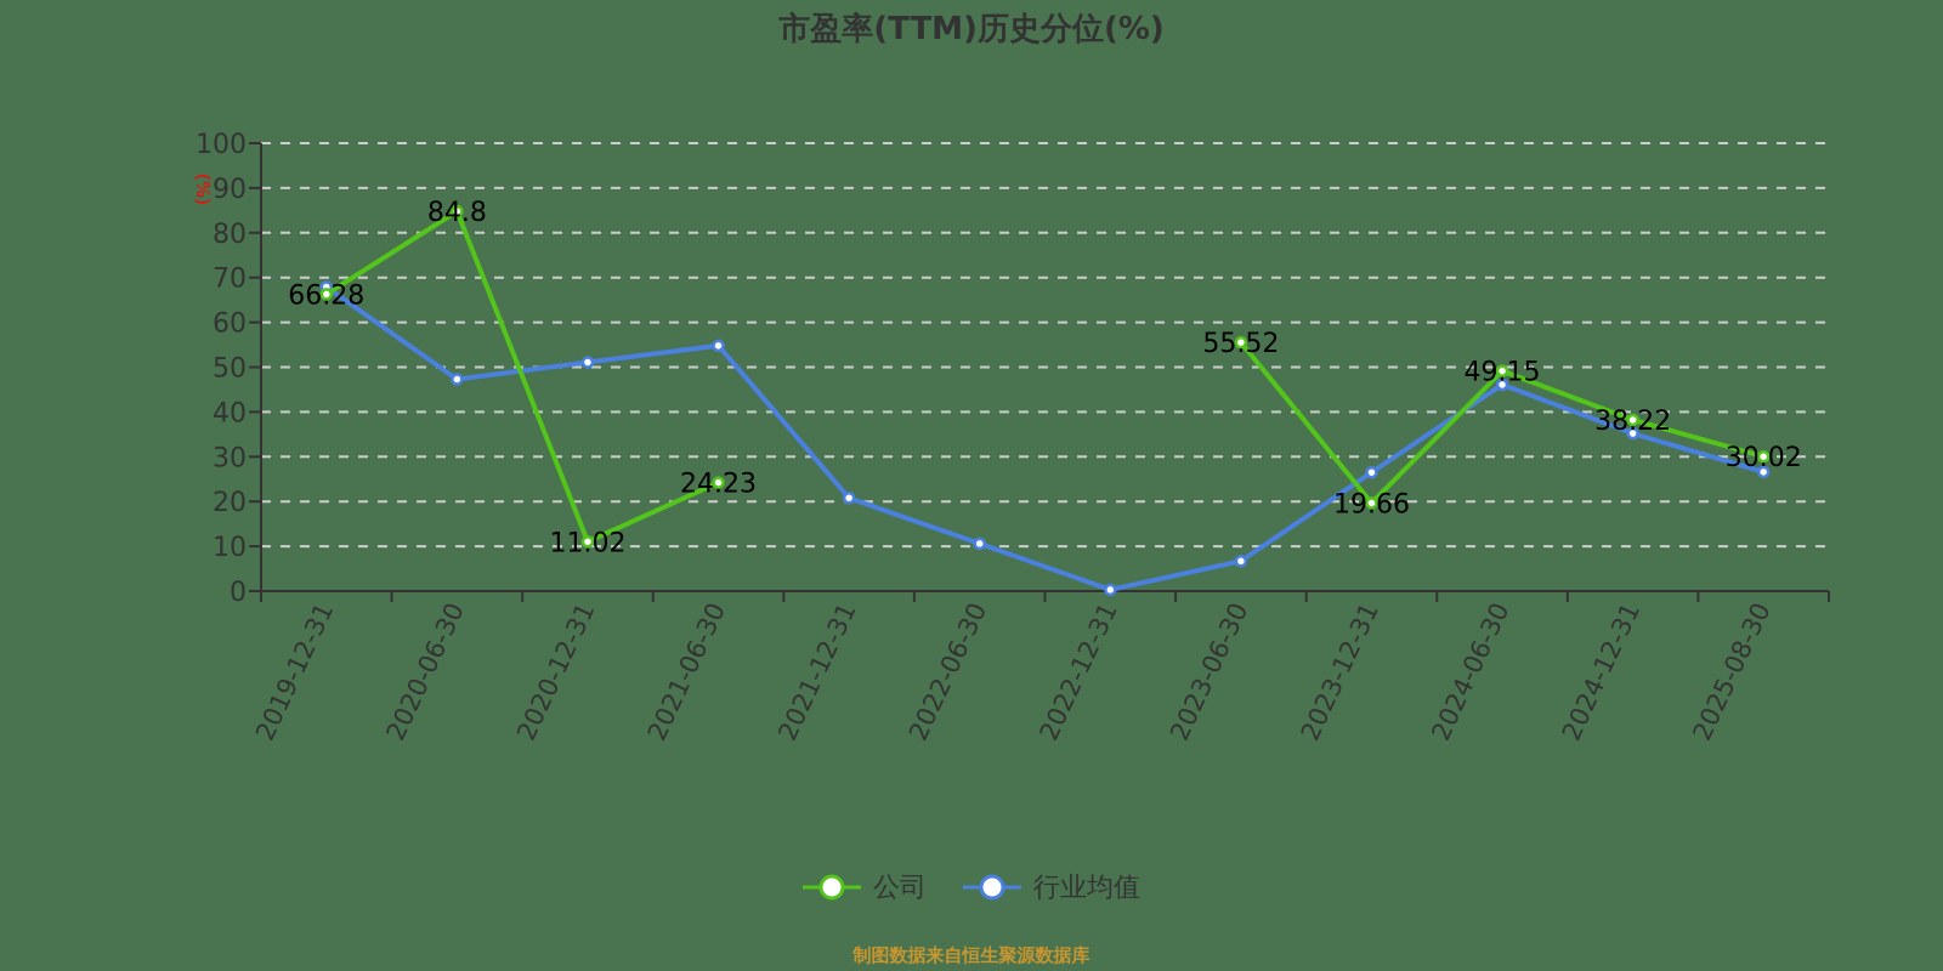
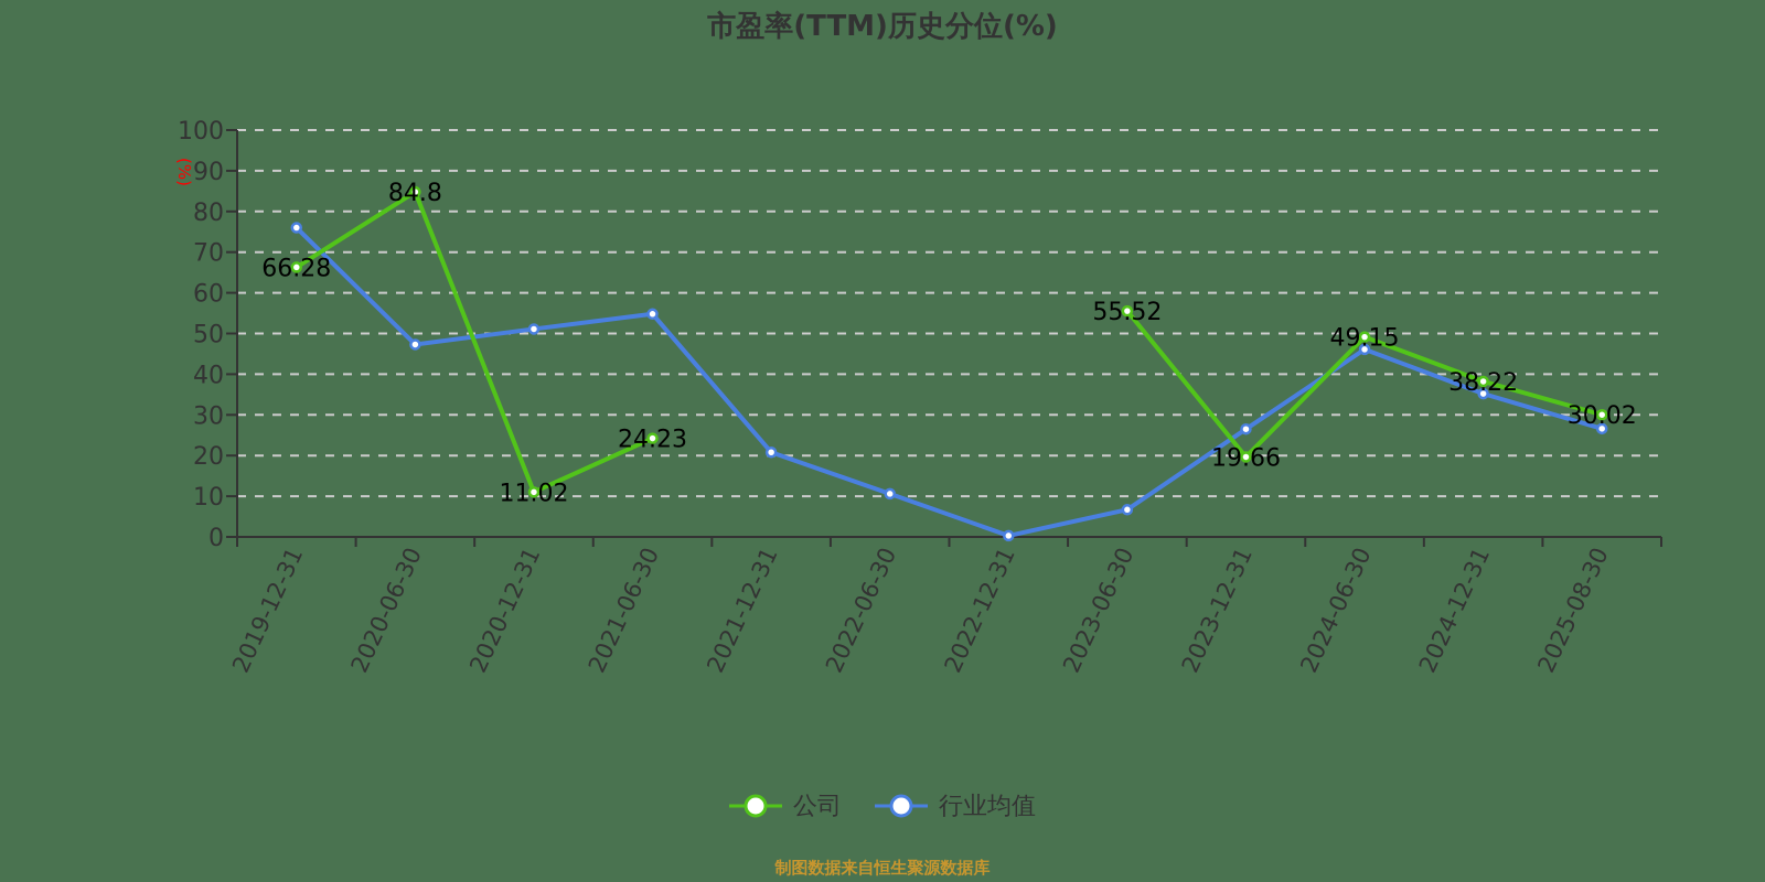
行业均值/2019-12-31: 68 -> 76
